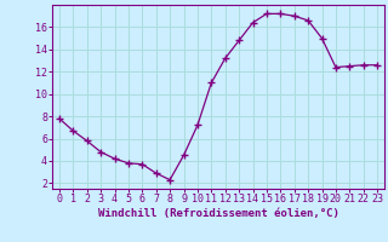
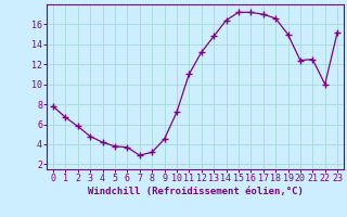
8: 2.3 -> 3.2
22: 12.6 -> 10.0
23: 12.6 -> 15.2
